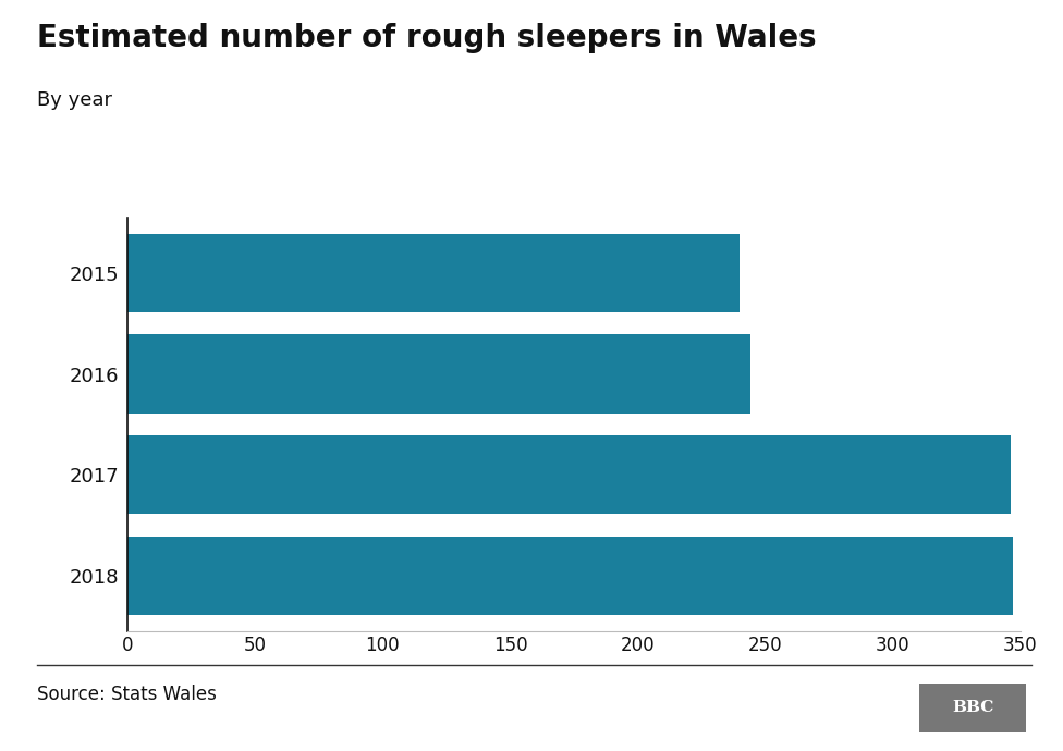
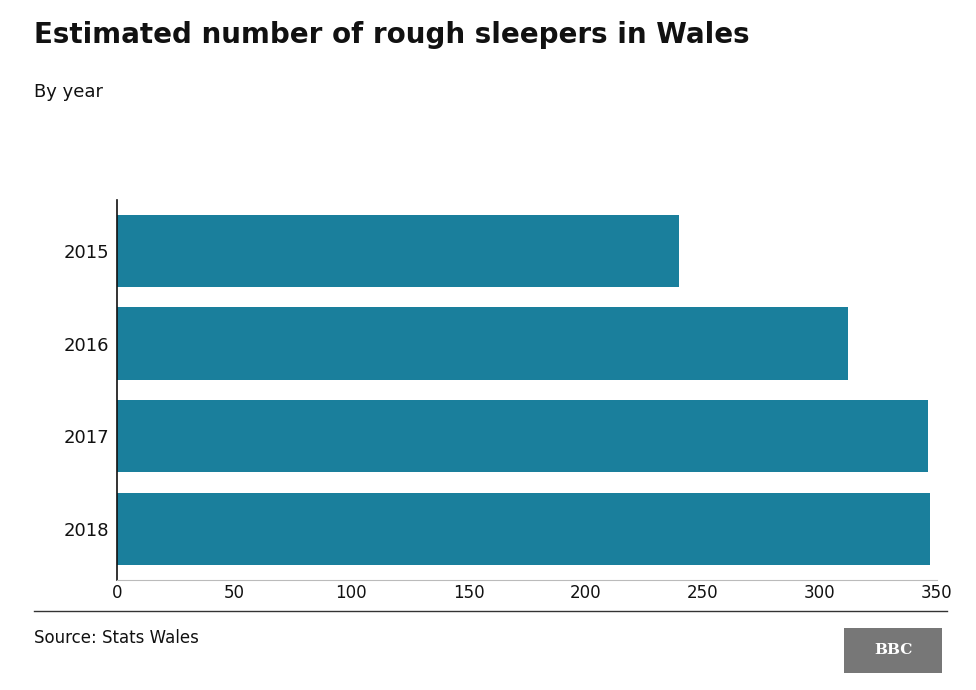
2016: 244 -> 312
